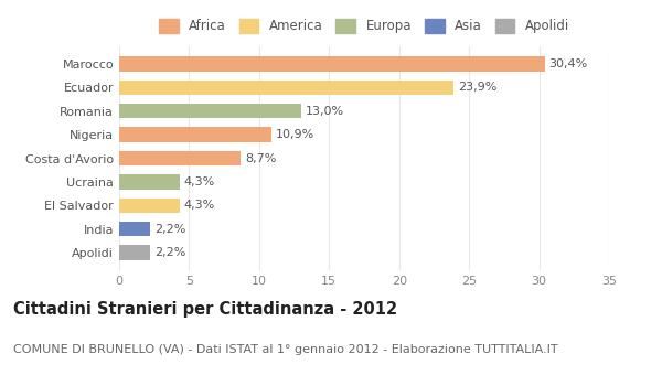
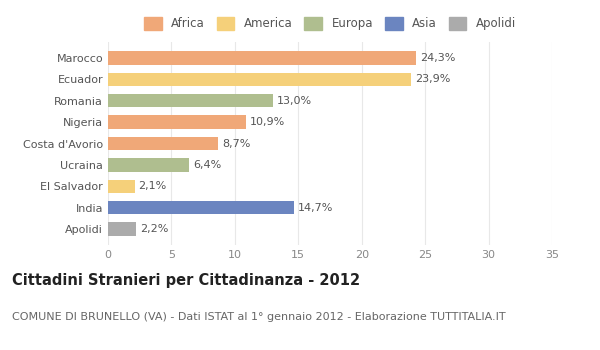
Marocco: 30,4% -> 24,3%
Ucraina: 4,3% -> 6,4%
El Salvador: 4,3% -> 2,1%
India: 2,2% -> 14,7%
